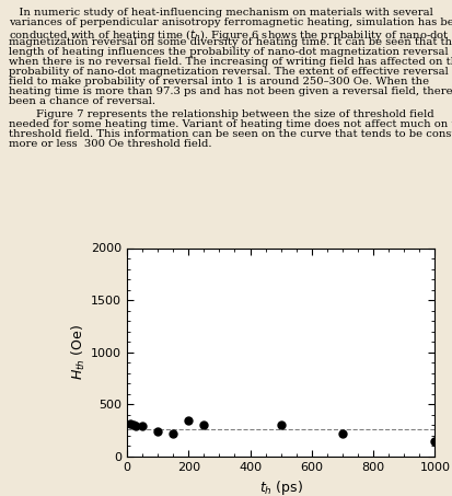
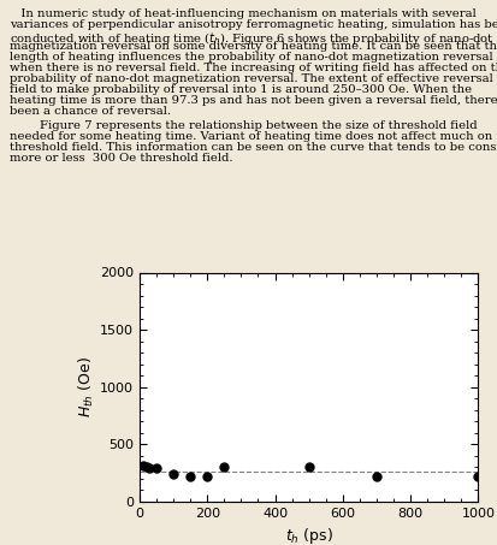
200: 340 -> 220
1000: 140 -> 220
